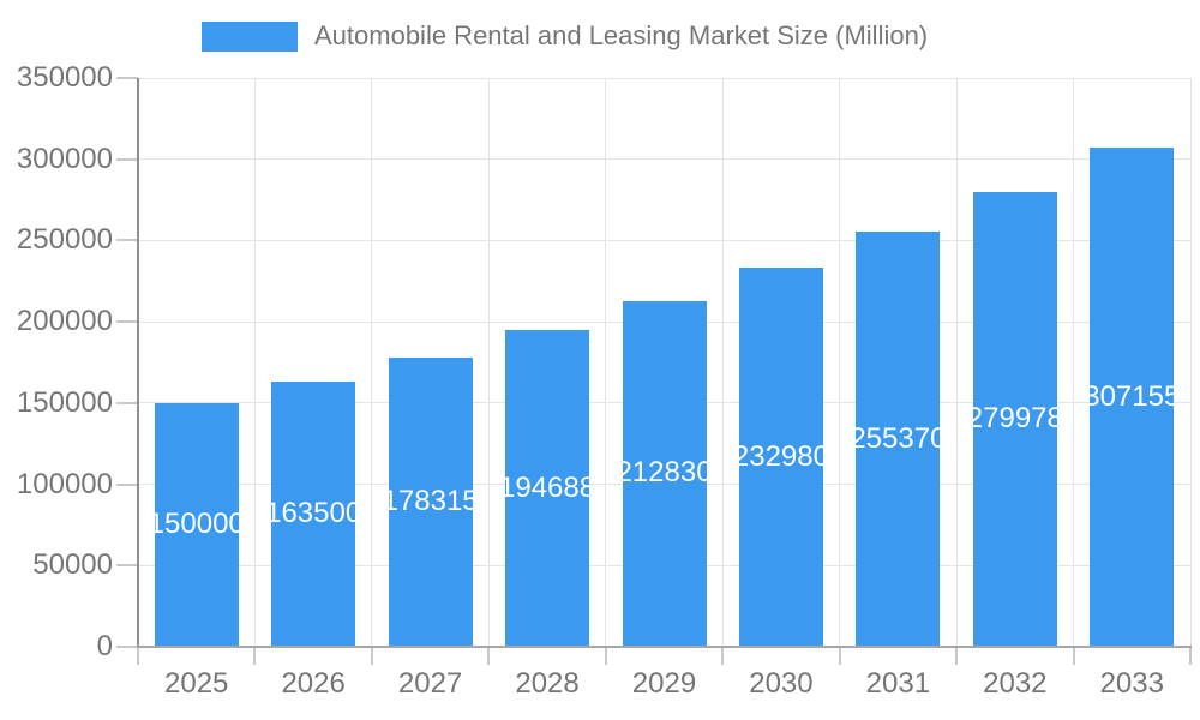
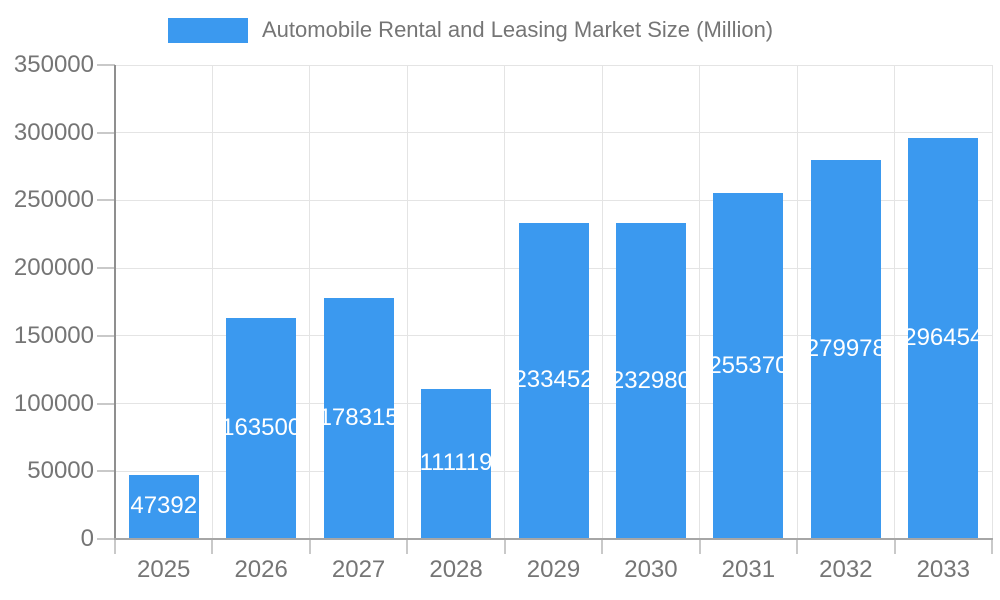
2025: 150000 -> 47392
2028: 194688 -> 111119
2029: 212830 -> 233452
2033: 307155 -> 296454
